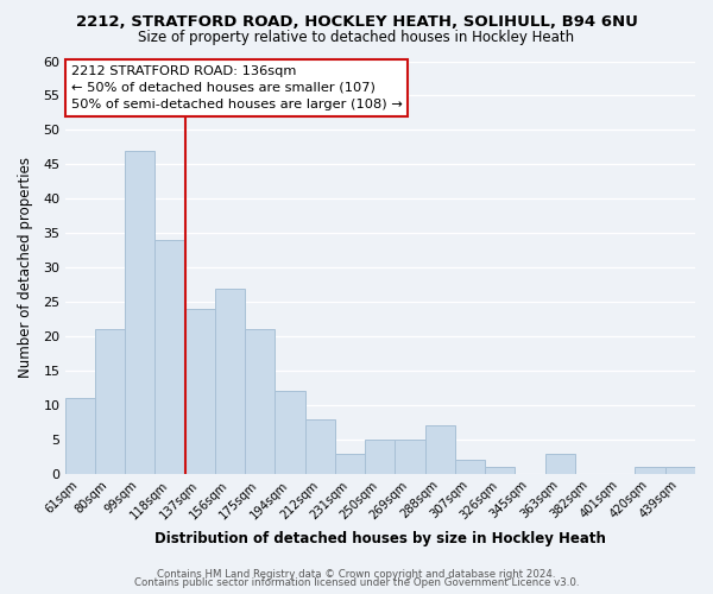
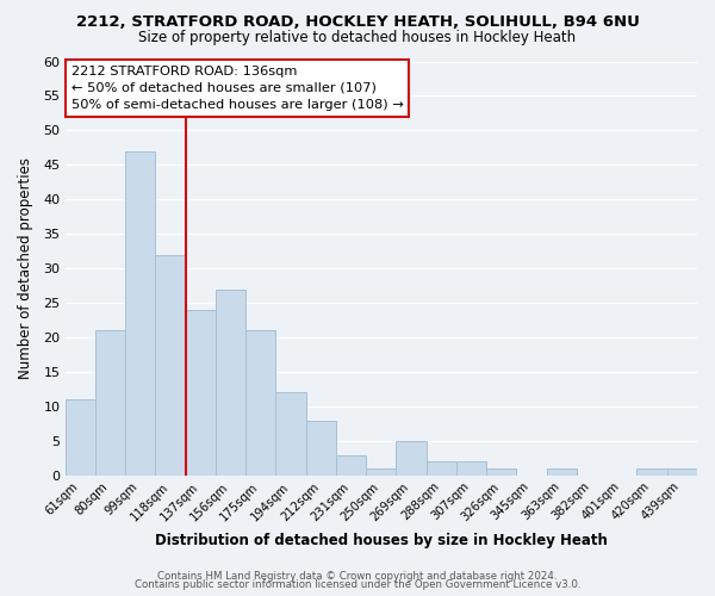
118sqm: 34 -> 32
250sqm: 5 -> 1
288sqm: 7 -> 2
363sqm: 3 -> 1
